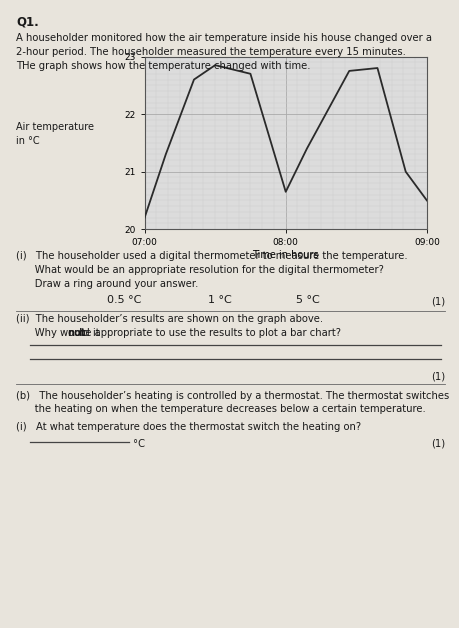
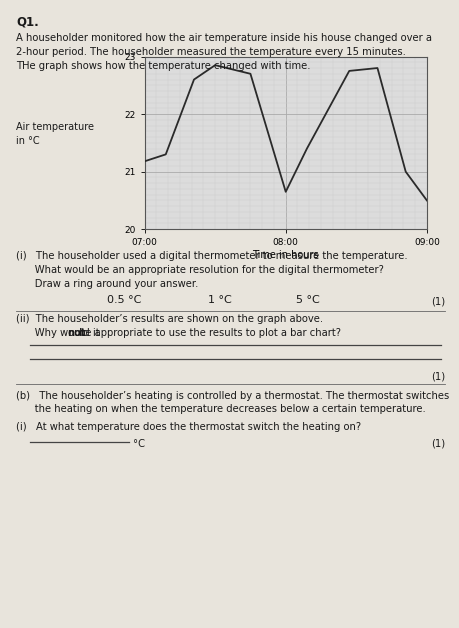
07:00: 20.20 -> 21.18
